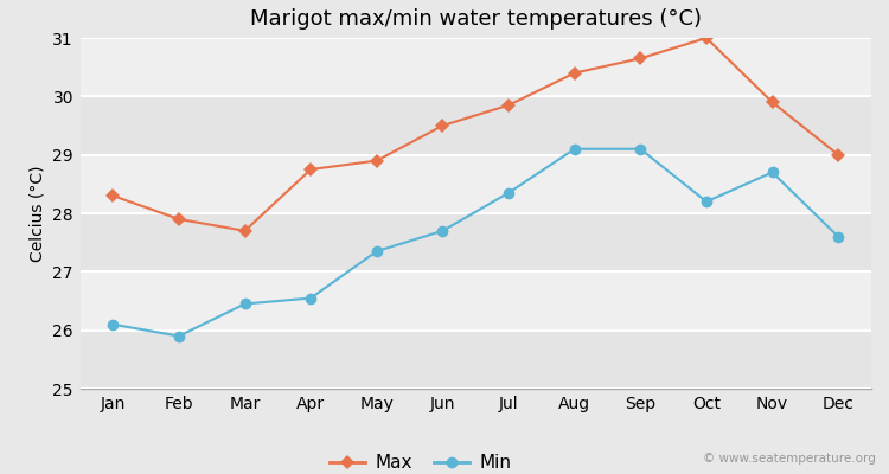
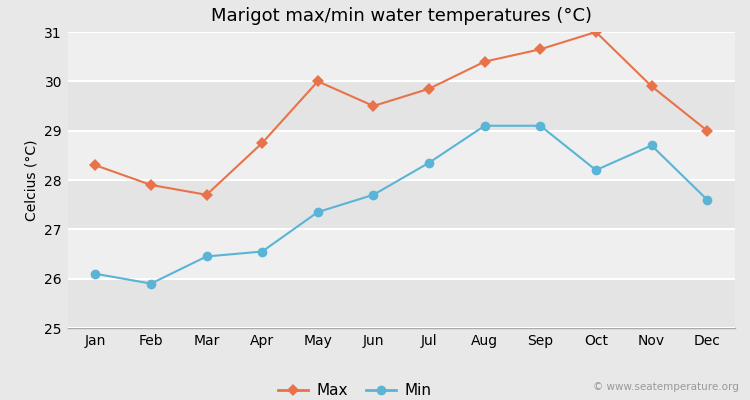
Max/May: 28.90 -> 30.00
